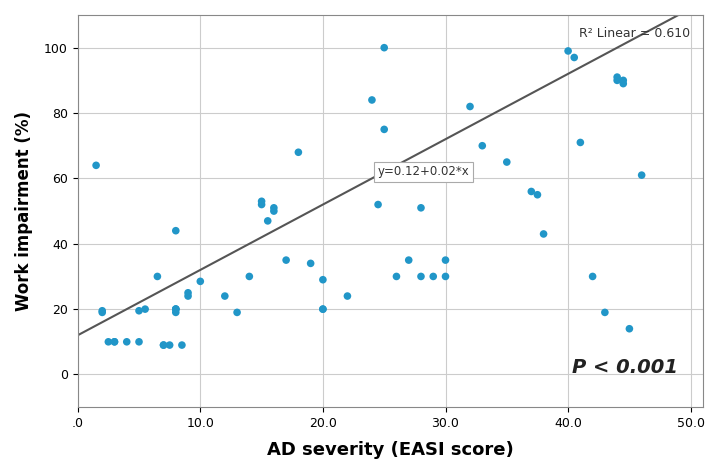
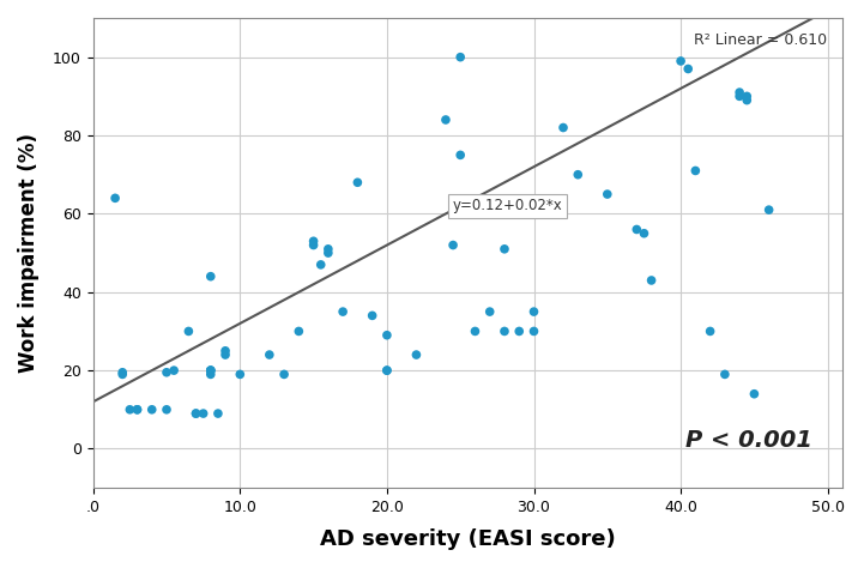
10.0: 28.5 -> 19.0
